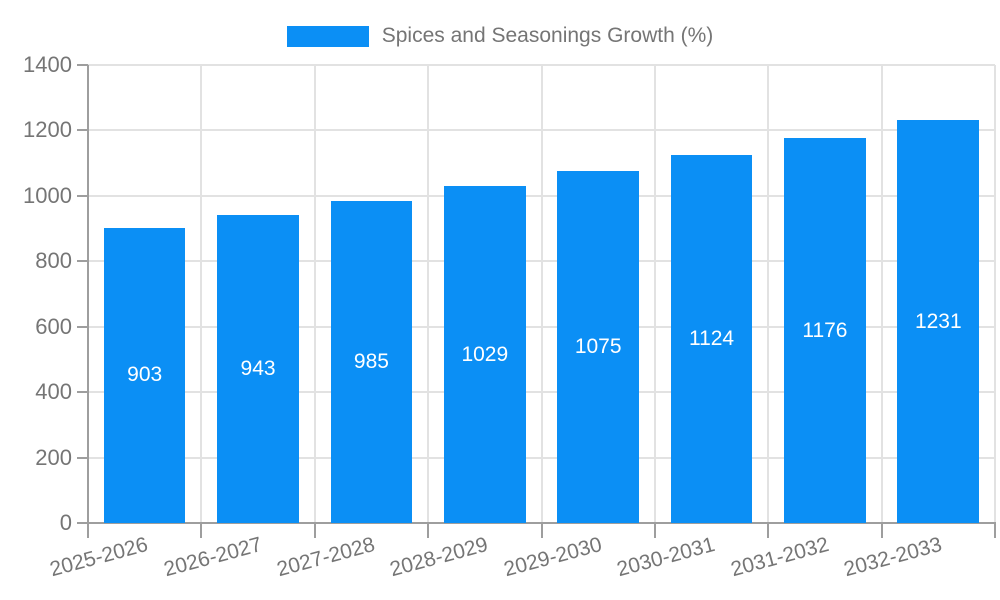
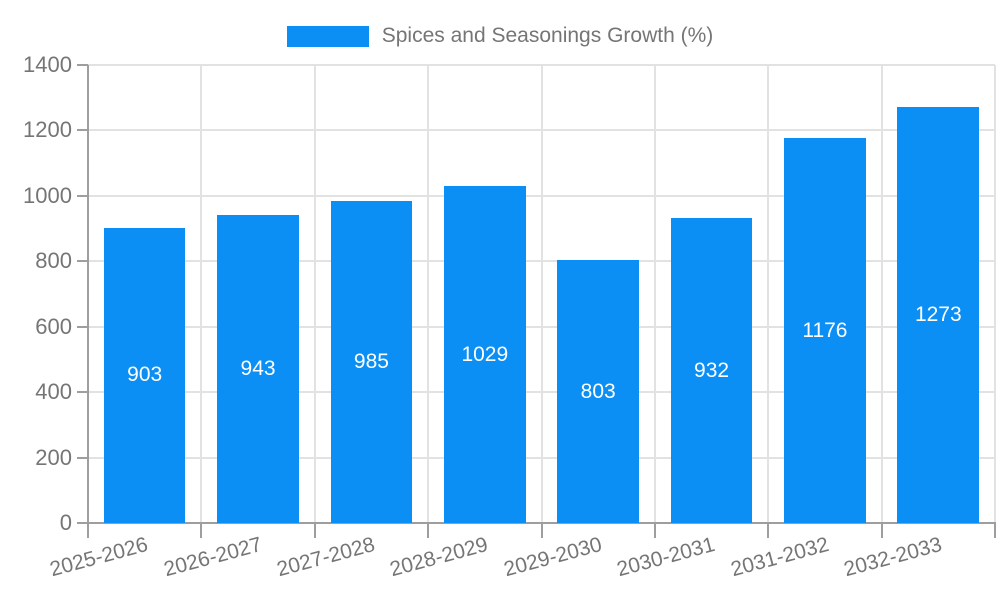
2029-2030: 1075 -> 803
2030-2031: 1124 -> 932
2032-2033: 1231 -> 1273
